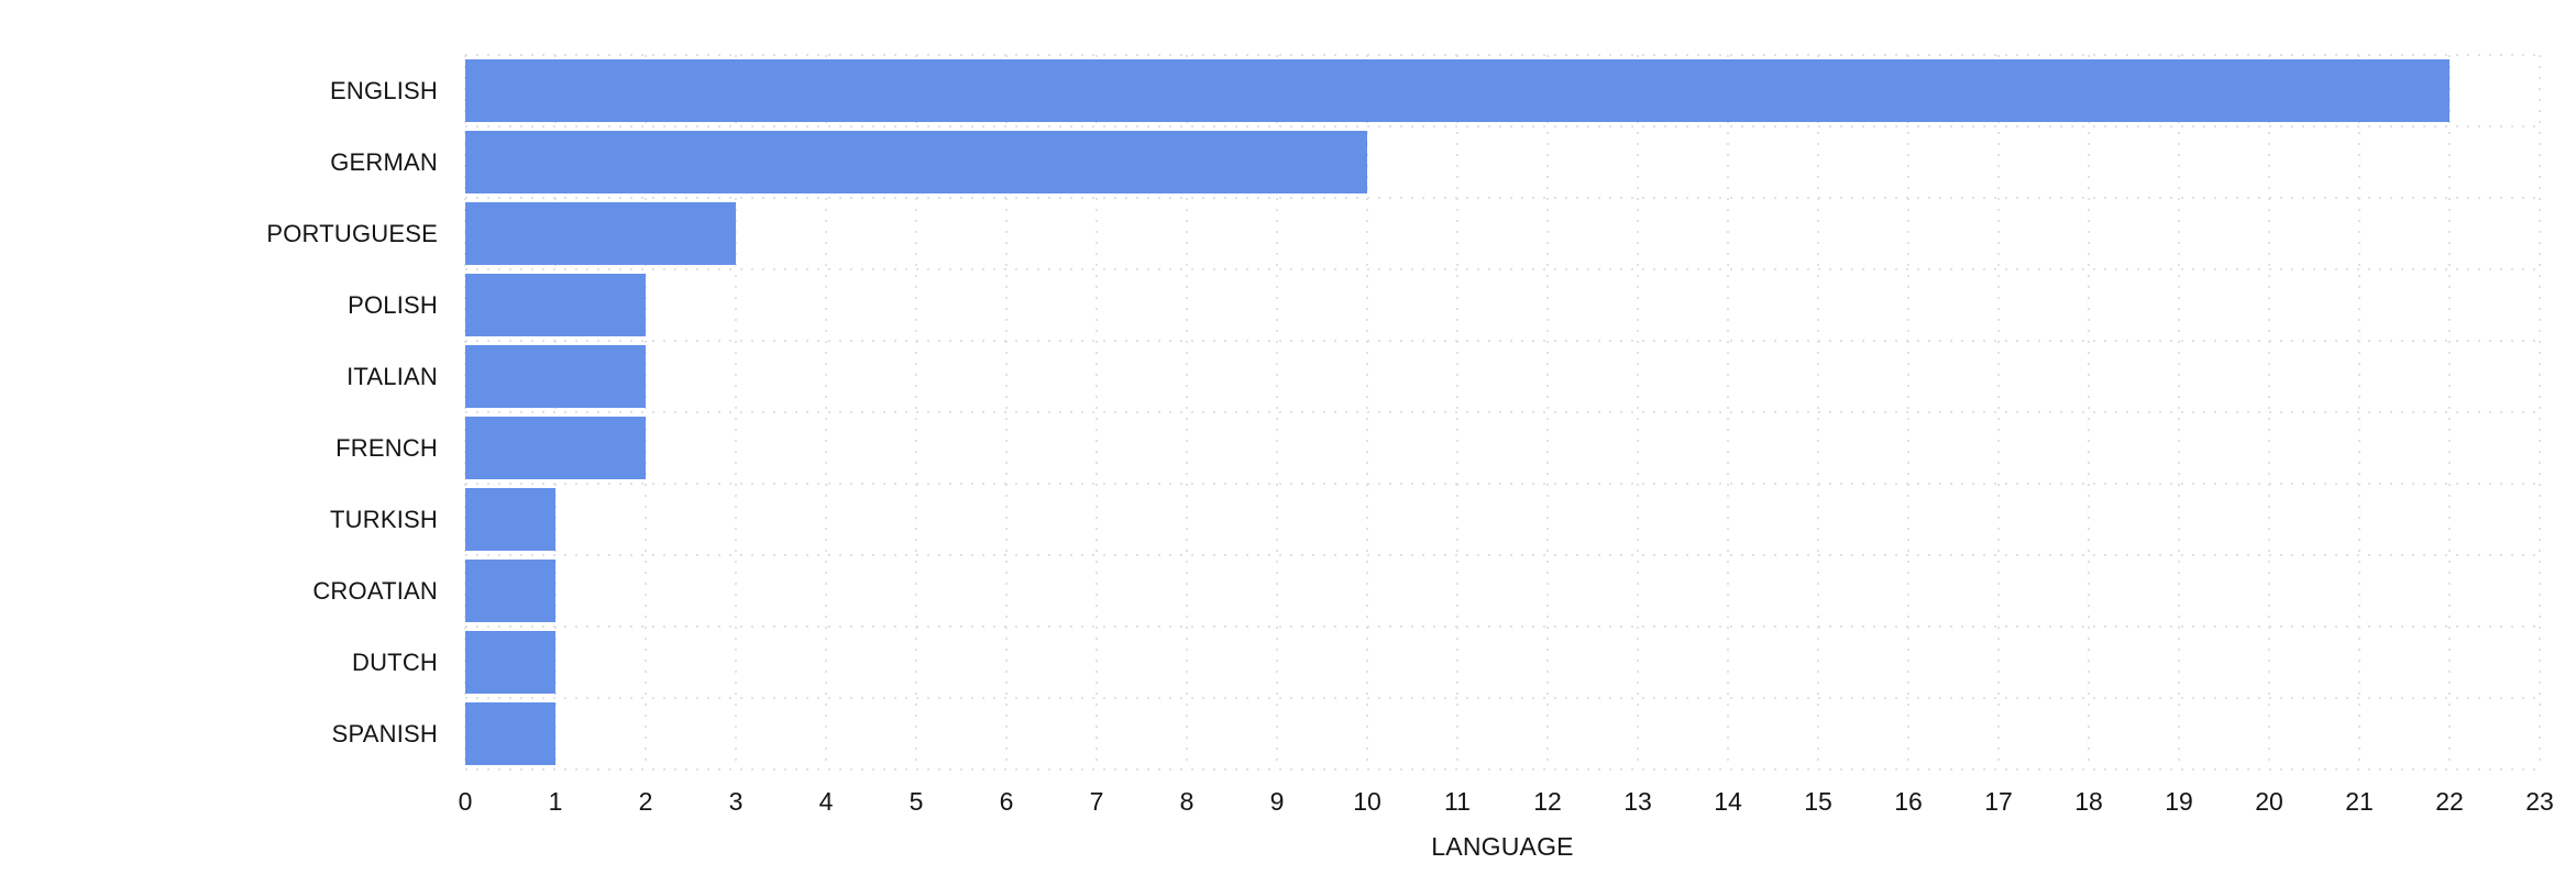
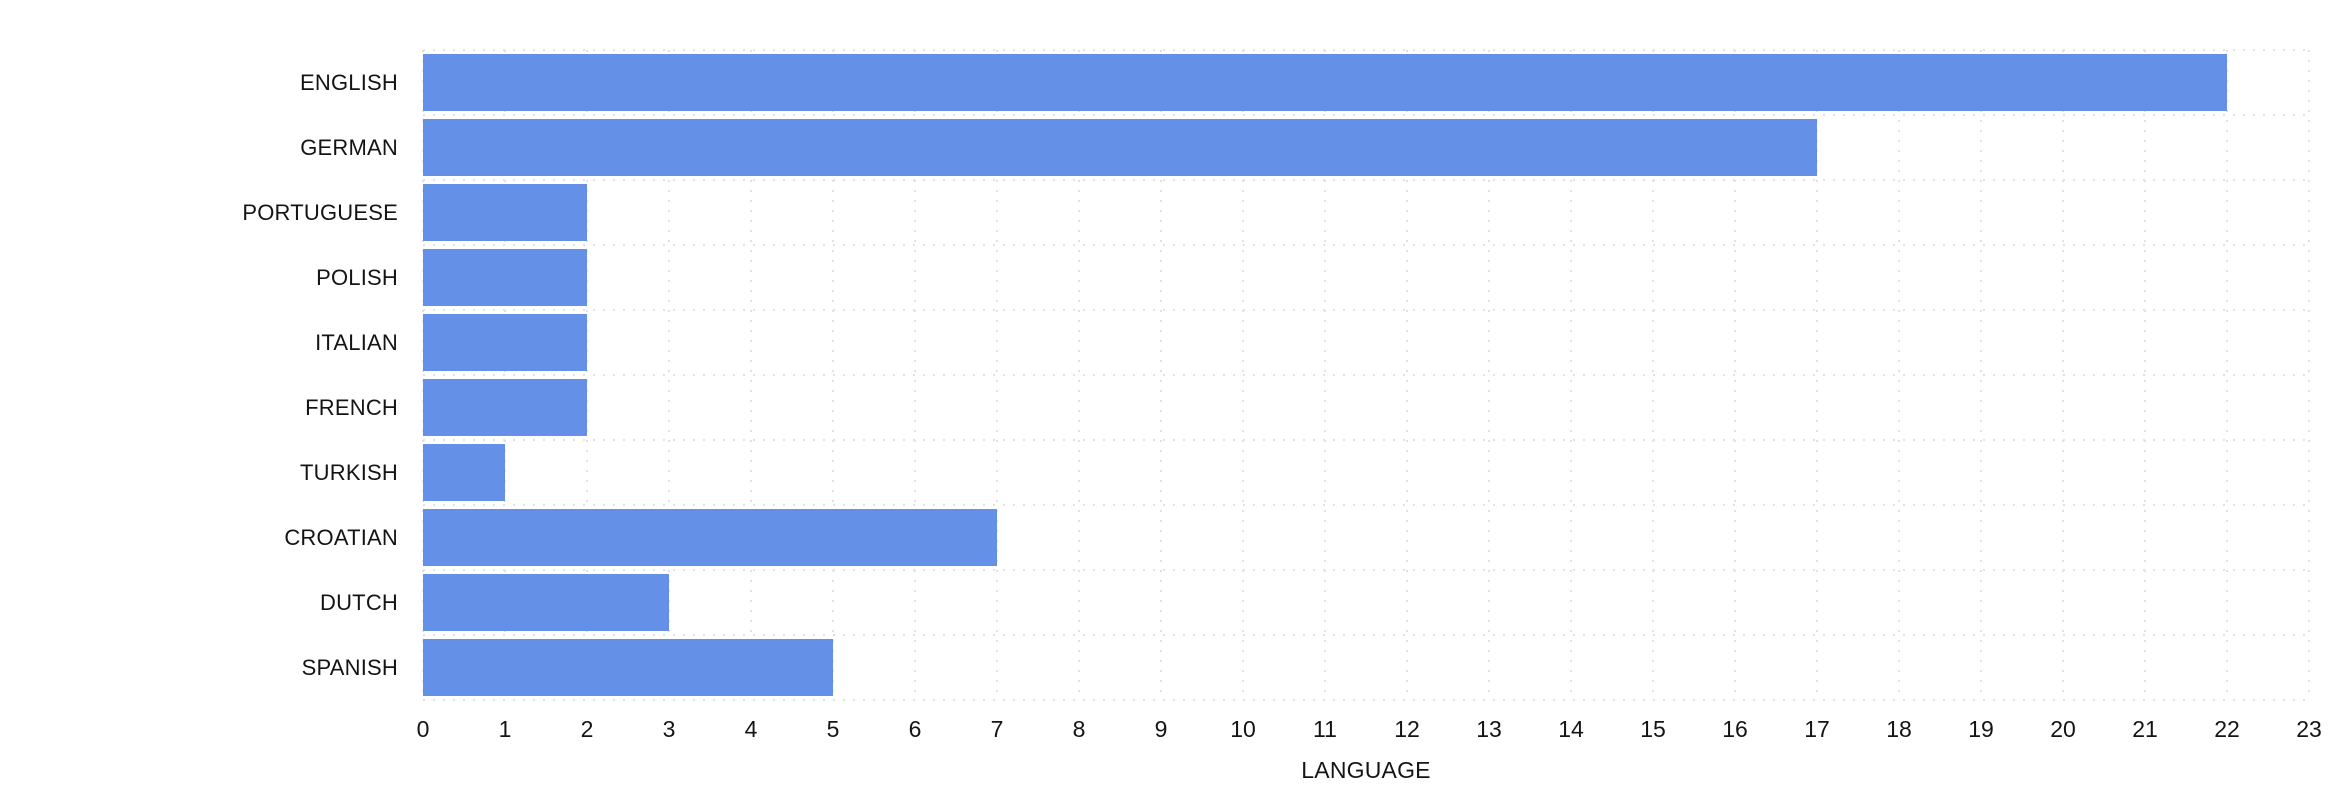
GERMAN: 10 -> 17
PORTUGUESE: 3 -> 2
CROATIAN: 1 -> 7
DUTCH: 1 -> 3
SPANISH: 1 -> 5
